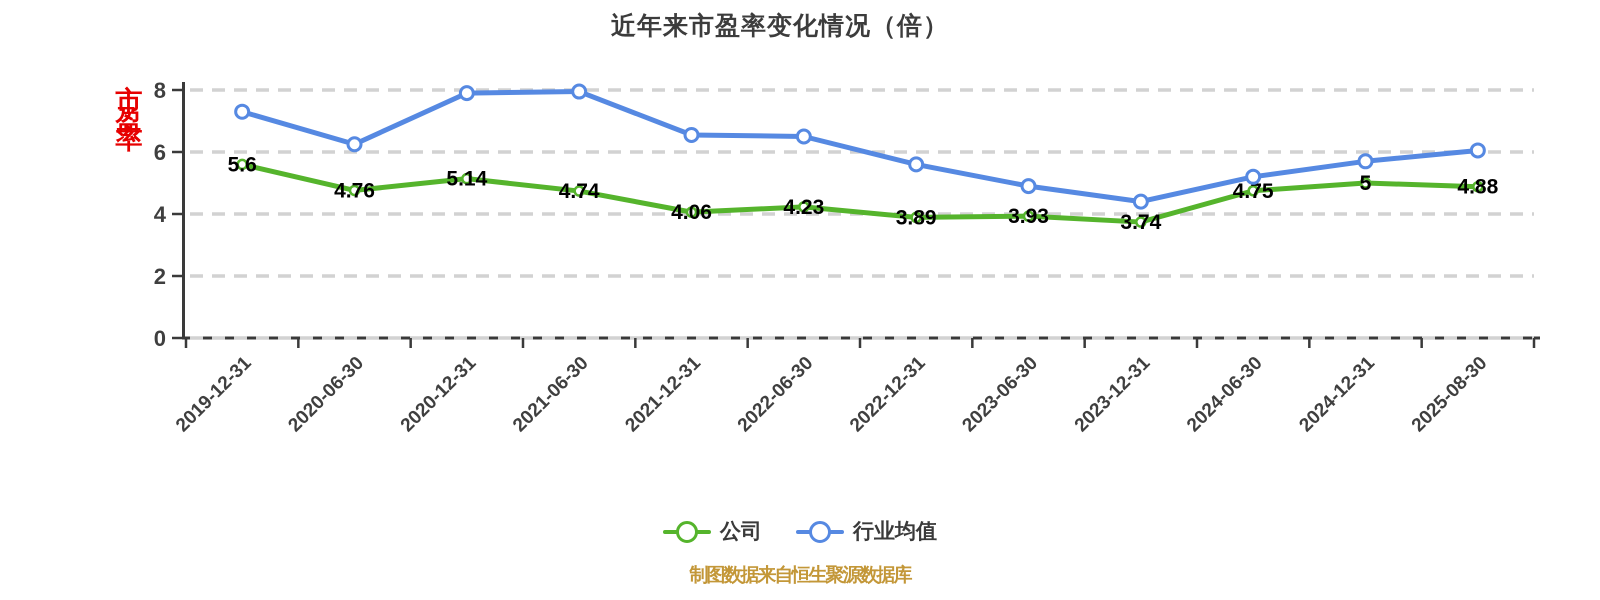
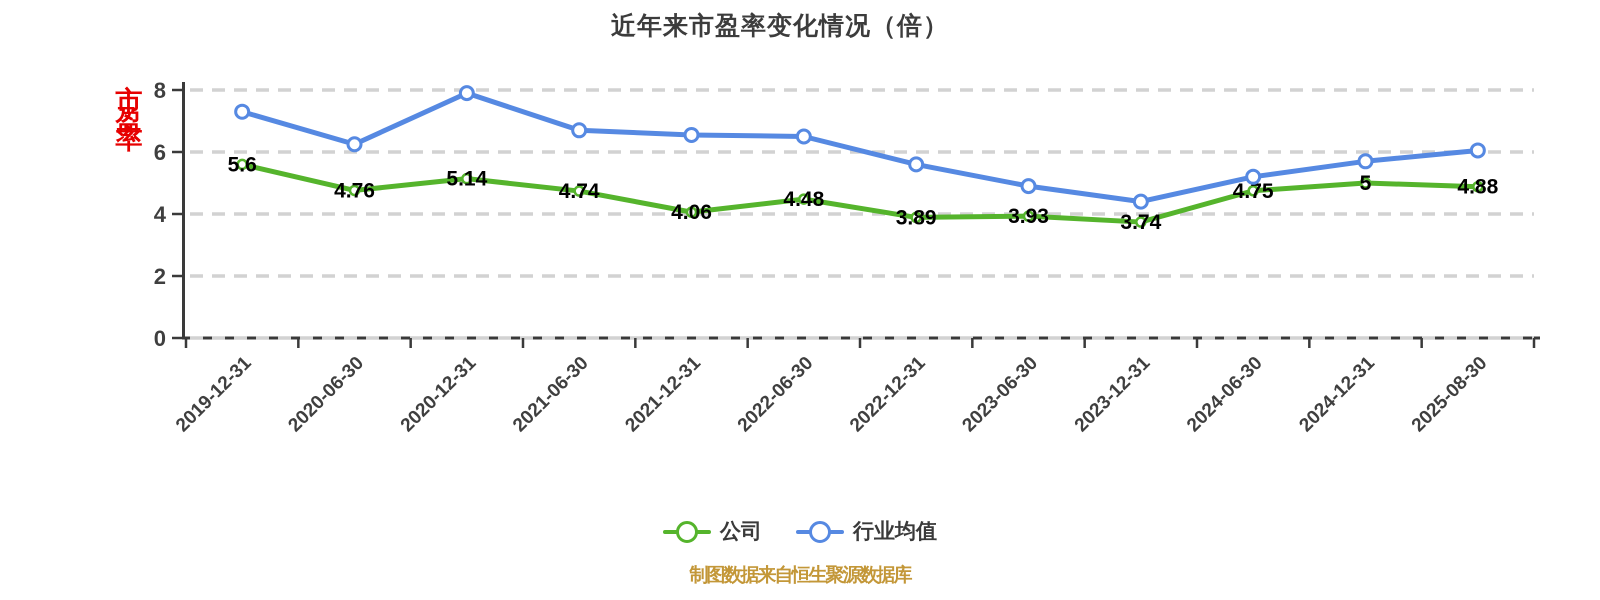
行业均值/2021-06-30: 8.0 -> 6.7
公司/2022-06-30: 4.23 -> 4.48
